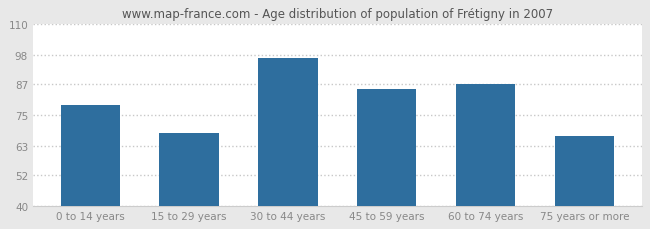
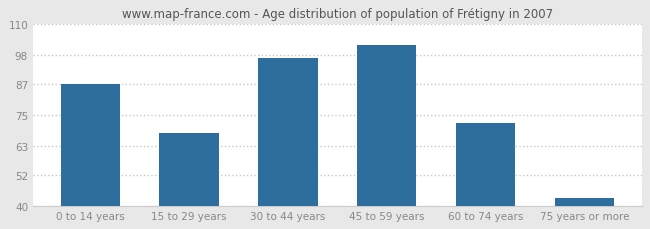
0 to 14 years: 79 -> 87
45 to 59 years: 85 -> 102
60 to 74 years: 87 -> 72
75 years or more: 67 -> 43
